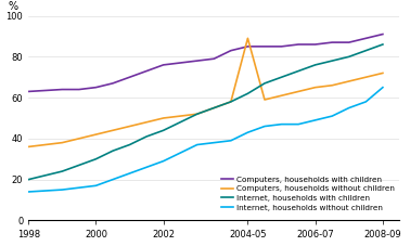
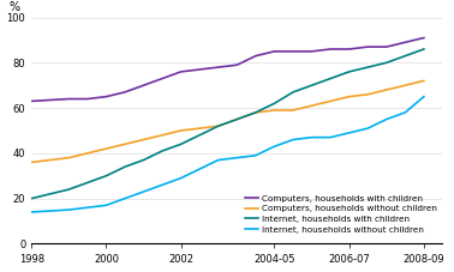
Computers, households without children/2004-05: 89 -> 59
